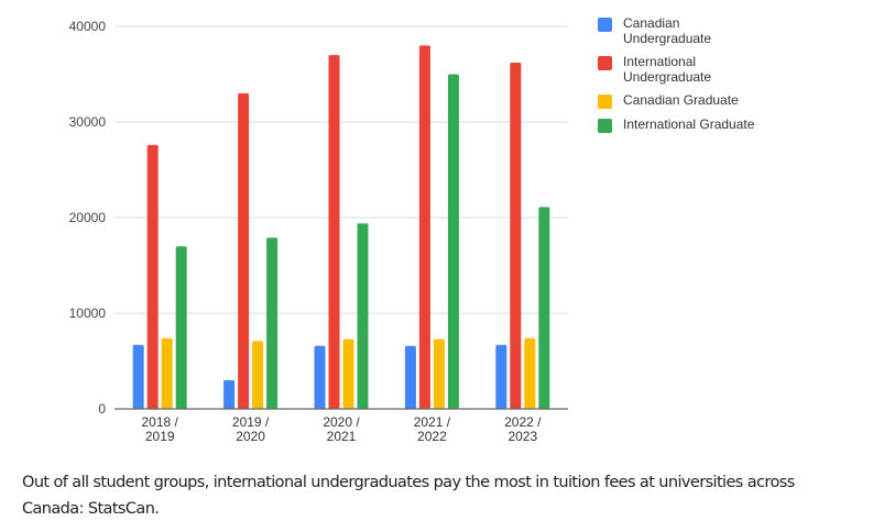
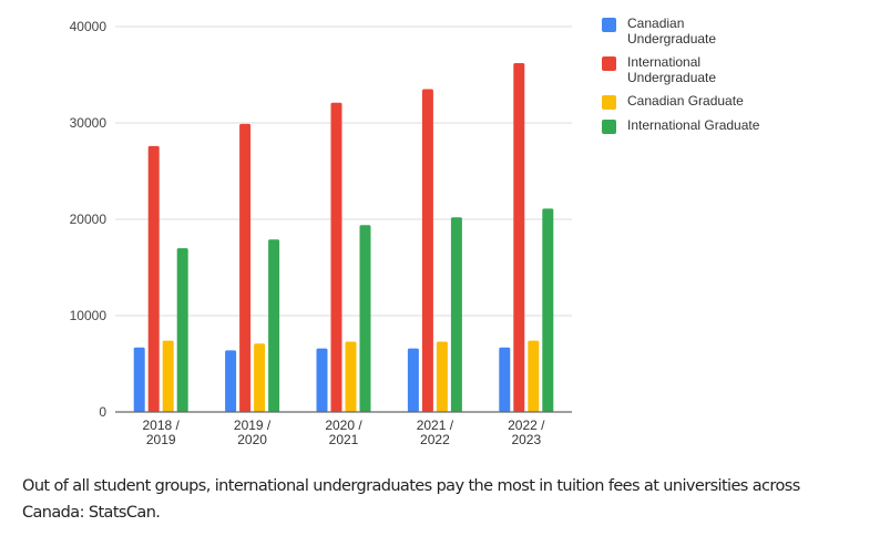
Canadian Undergraduate/2019 / 2020: 3000 -> 6000
International Undergraduate/2019 / 2020: 33000 -> 30000
International Undergraduate/2020 / 2021: 37000 -> 32000
International Undergraduate/2021 / 2022: 38000 -> 34000
International Graduate/2021 / 2022: 35000 -> 20000
